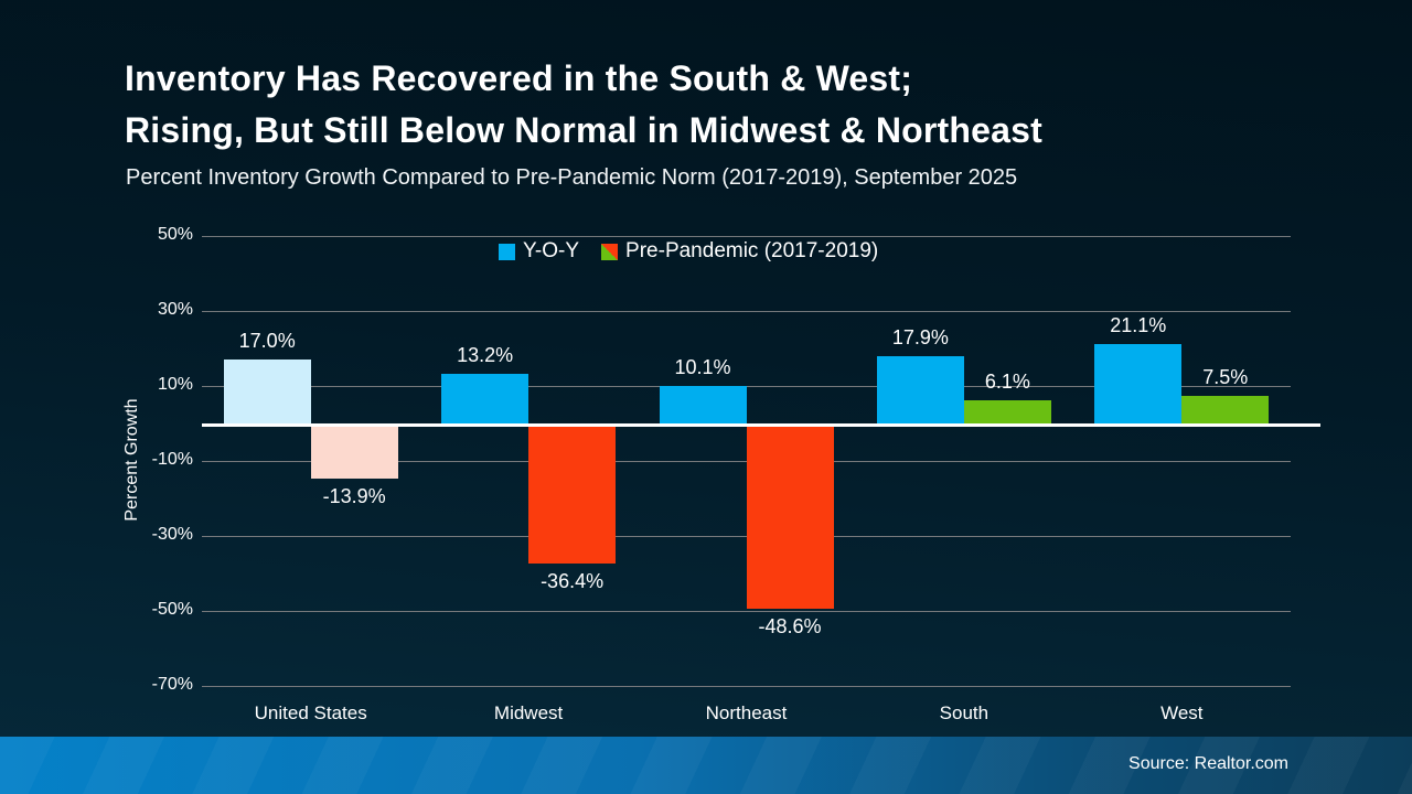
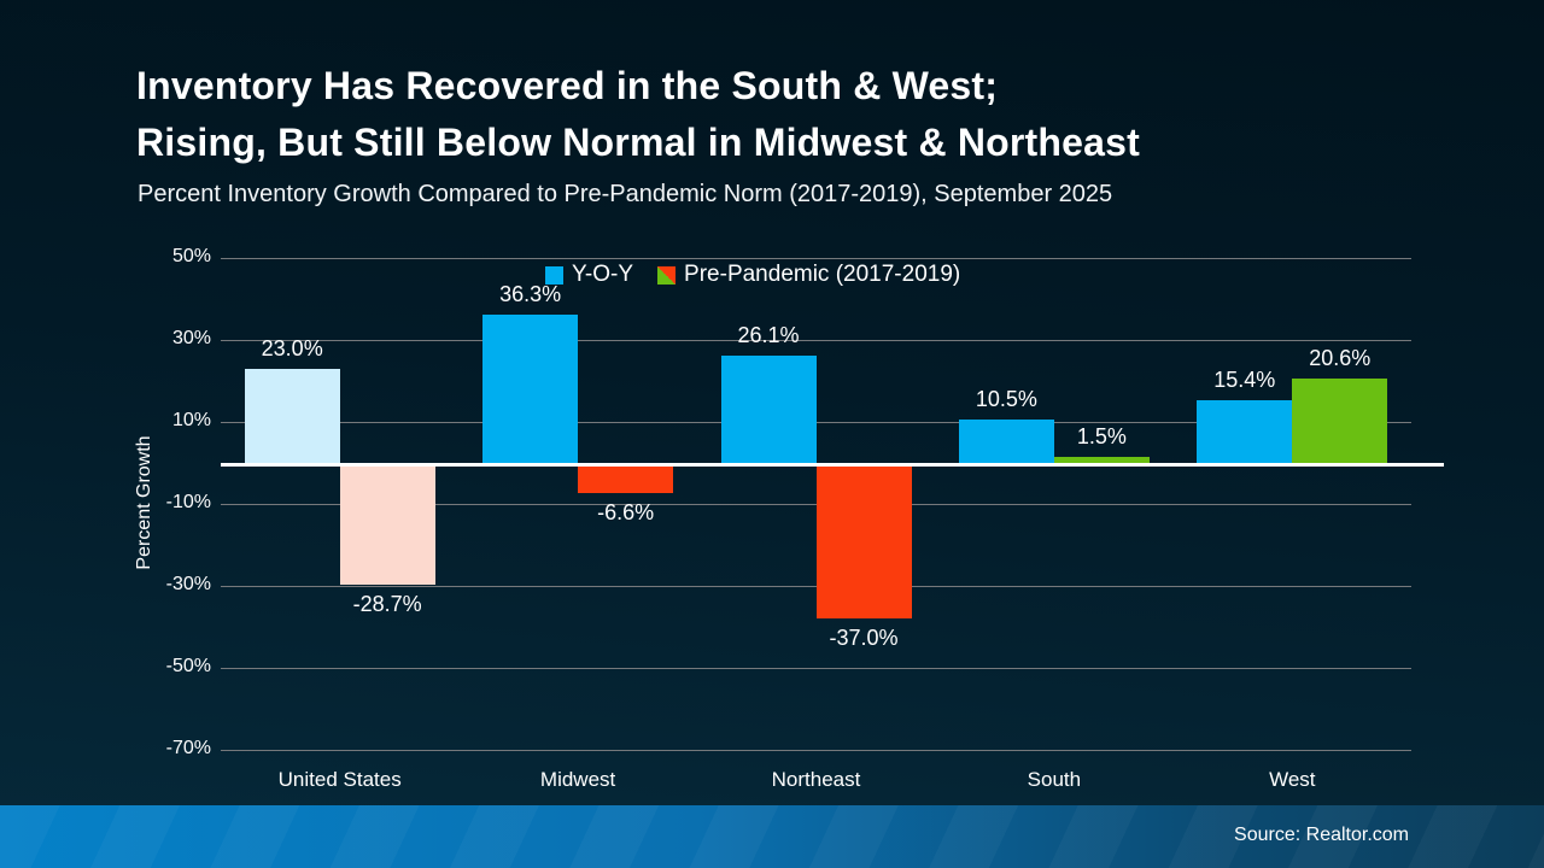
Y-O-Y/United States: 17.0% -> 23.0%
Pre-Pandemic (2017-2019)/United States: -13.9% -> -28.7%
Y-O-Y/Midwest: 13.2% -> 36.3%
Pre-Pandemic (2017-2019)/Midwest: -36.4% -> -6.6%
Y-O-Y/Northeast: 10.1% -> 26.1%
Pre-Pandemic (2017-2019)/Northeast: -48.6% -> -37.0%
Y-O-Y/South: 17.9% -> 10.5%
Pre-Pandemic (2017-2019)/South: 6.1% -> 1.5%
Y-O-Y/West: 21.1% -> 15.4%
Pre-Pandemic (2017-2019)/West: 7.5% -> 20.6%
